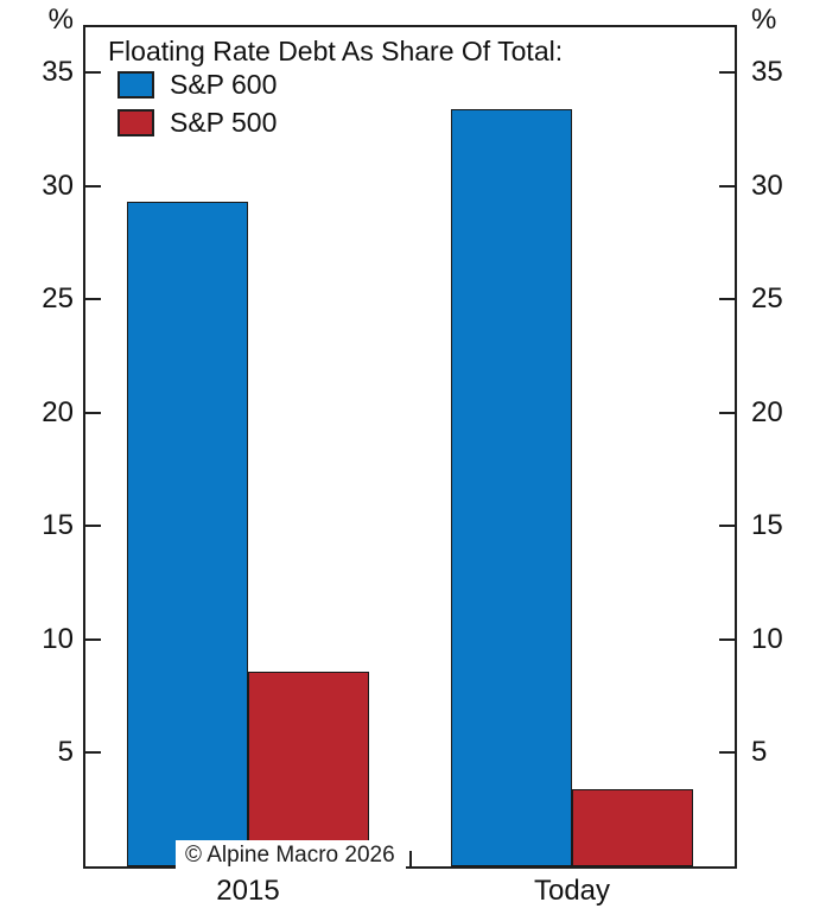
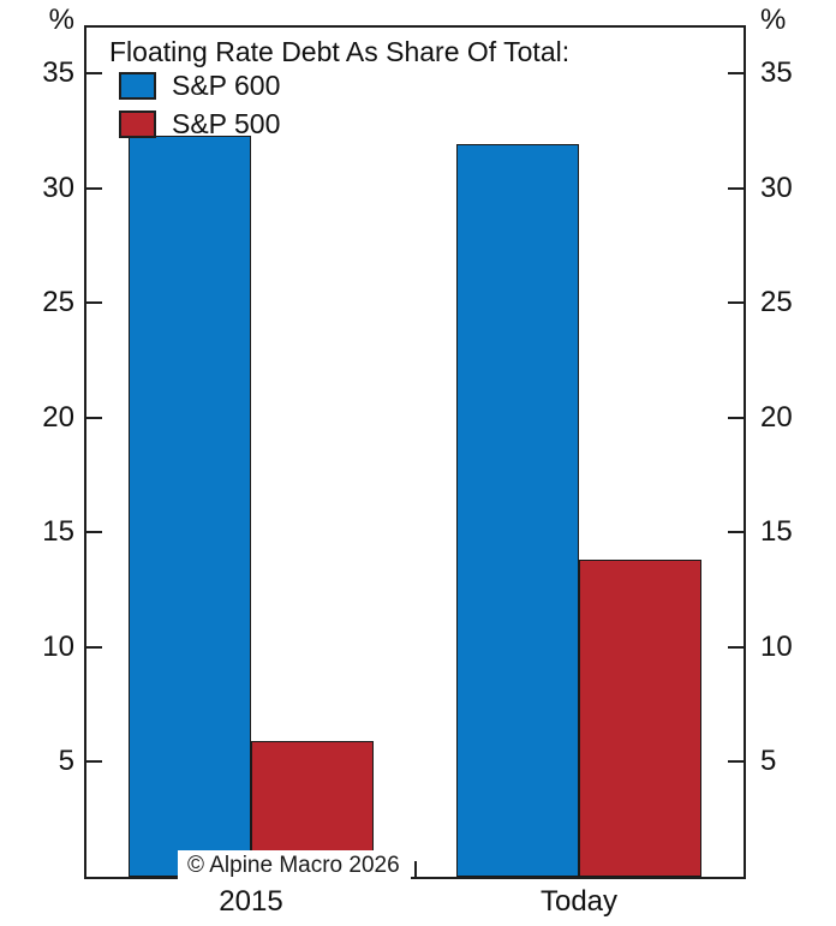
S&P 600/2015: 29.3 -> 32.3
S&P 500/2015: 8.6 -> 5.9
S&P 600/Today: 33.4 -> 31.9
S&P 500/Today: 3.4 -> 13.8
